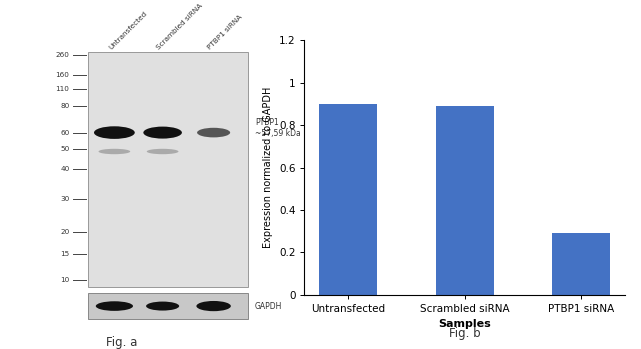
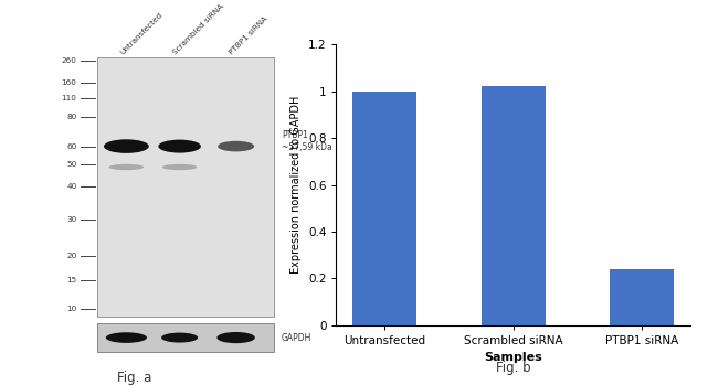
Untransfected: 0.90 -> 1.00
Scrambled siRNA: 0.89 -> 1.02
PTBP1 siRNA: 0.29 -> 0.24
